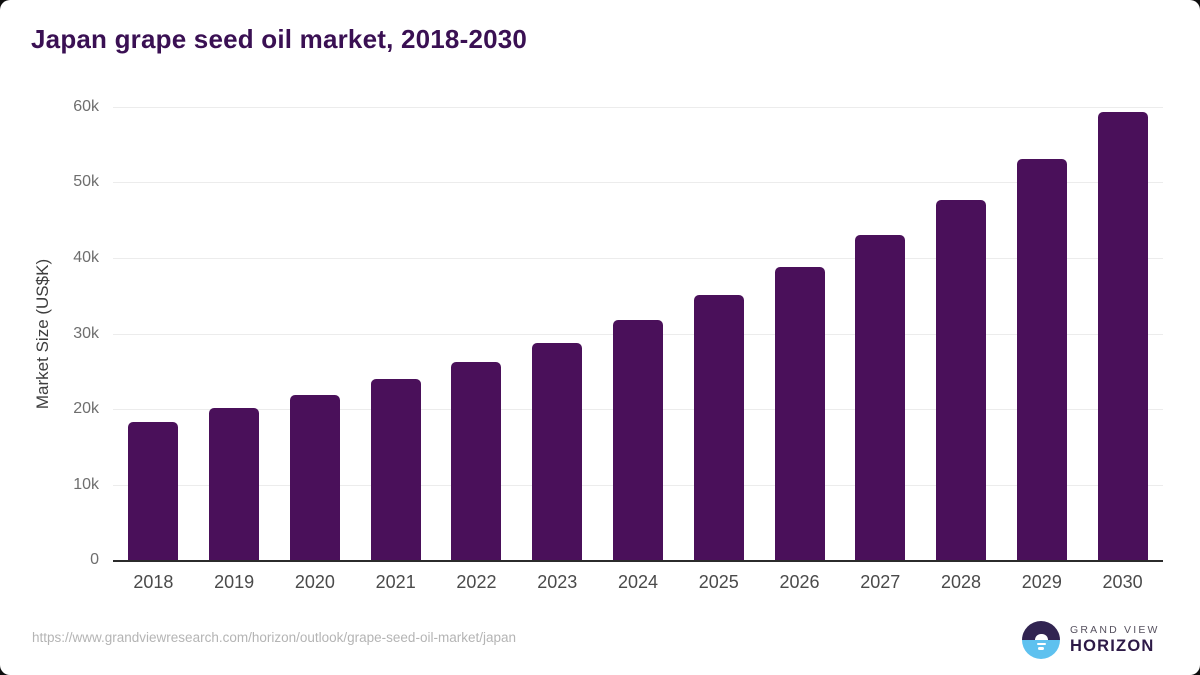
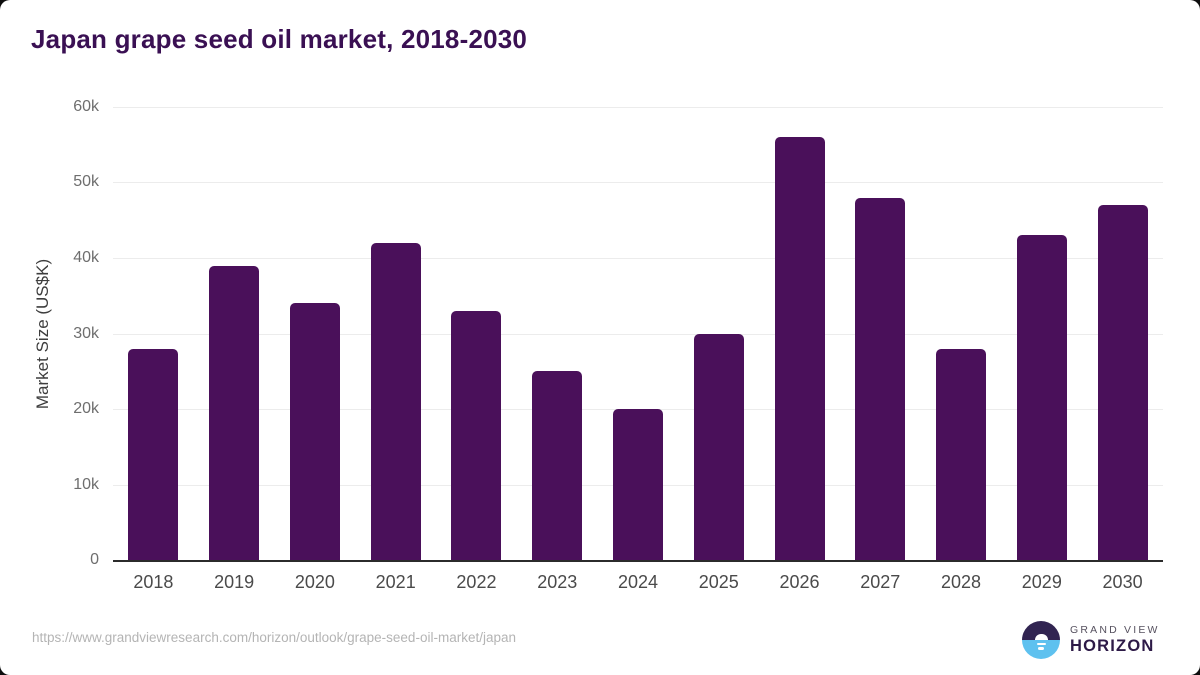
2018: 18k -> 28k
2019: 20k -> 39k
2020: 22k -> 34k
2021: 24k -> 42k
2022: 26k -> 33k
2023: 29k -> 25k
2024: 32k -> 20k
2025: 35k -> 30k
2026: 39k -> 56k
2027: 43k -> 48k
2028: 48k -> 28k
2029: 53k -> 43k
2030: 59k -> 47k
